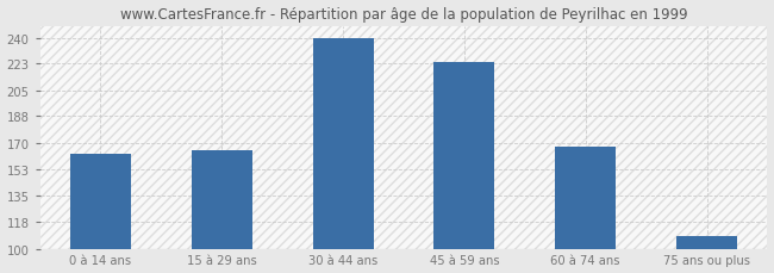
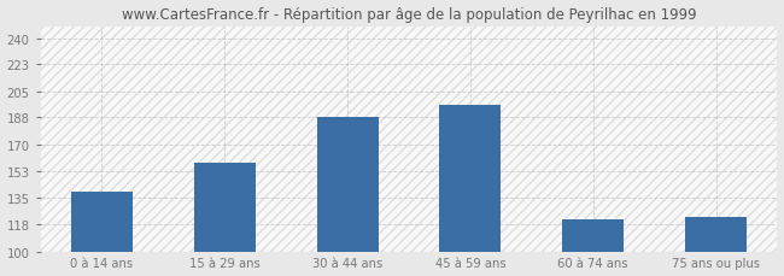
0 à 14 ans: 163 -> 139
15 à 29 ans: 165 -> 158
30 à 44 ans: 240 -> 188
45 à 59 ans: 224 -> 196
60 à 74 ans: 168 -> 121
75 ans ou plus: 108 -> 123
